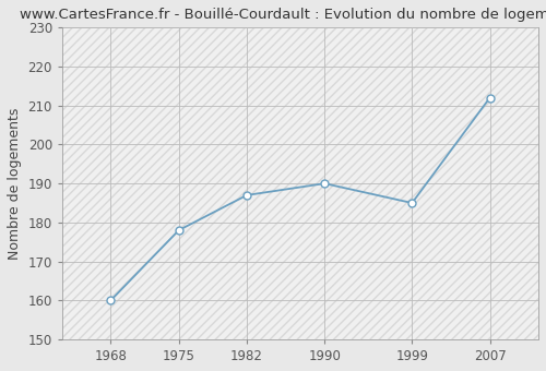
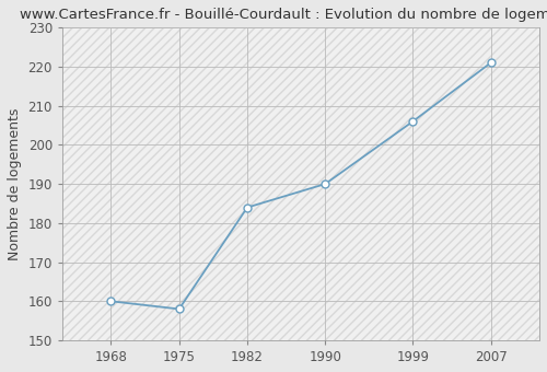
1975: 178 -> 158
1982: 187 -> 184
1999: 185 -> 206
2007: 212 -> 221
